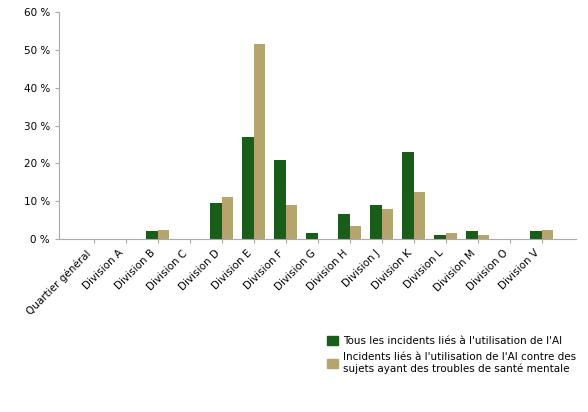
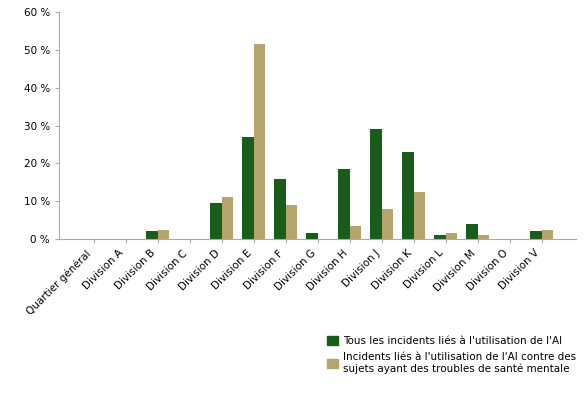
Tous les incidents liés à l'utilisation de l'AI/Division F: 21.0 % -> 16.0 %
Tous les incidents liés à l'utilisation de l'AI/Division H: 6.5 % -> 18.5 %
Tous les incidents liés à l'utilisation de l'AI/Division J: 9.0 % -> 29.0 %
Tous les incidents liés à l'utilisation de l'AI/Division M: 2.0 % -> 4.0 %
